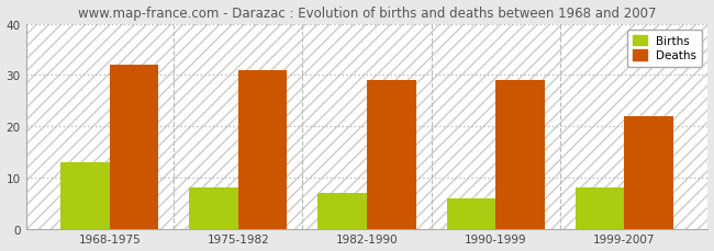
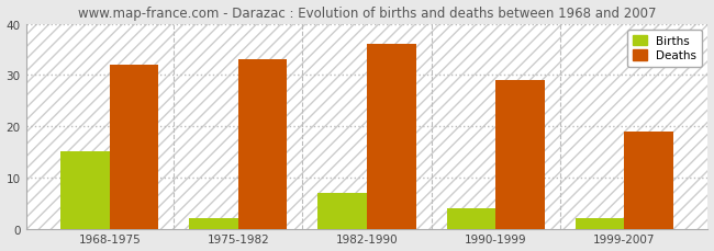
Births/1968-1975: 13 -> 15
Births/1975-1982: 8 -> 2
Deaths/1975-1982: 31 -> 33
Deaths/1982-1990: 29 -> 36
Births/1990-1999: 6 -> 4
Births/1999-2007: 8 -> 2
Deaths/1999-2007: 22 -> 19
